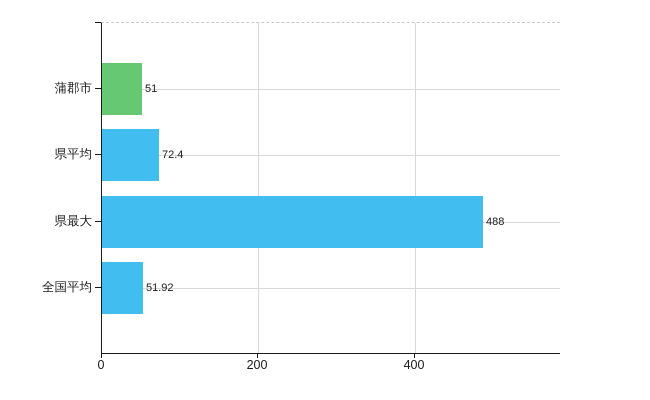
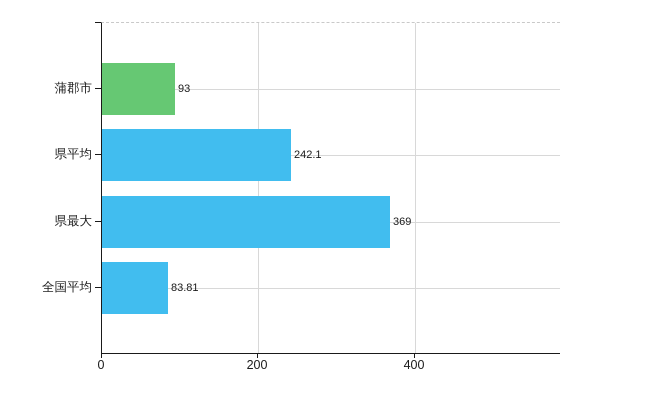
蒲郡市: 51 -> 93
県平均: 72.4 -> 242.1
県最大: 488 -> 369
全国平均: 51.92 -> 83.81
